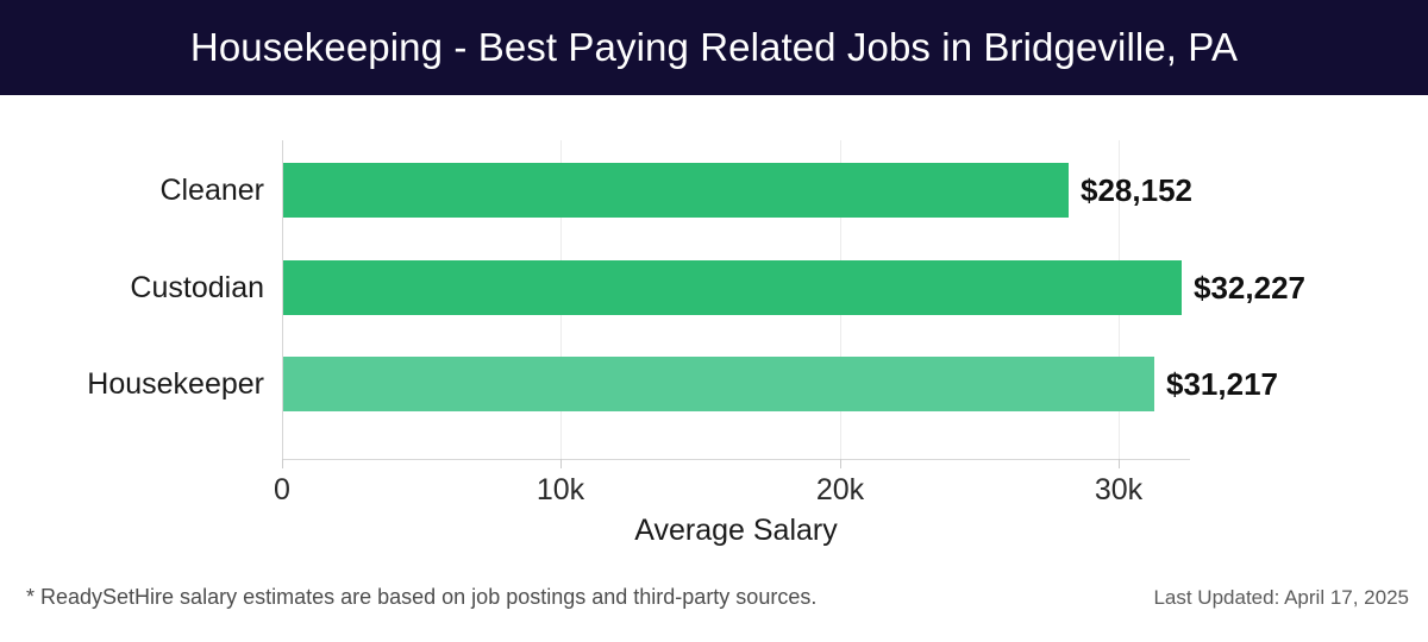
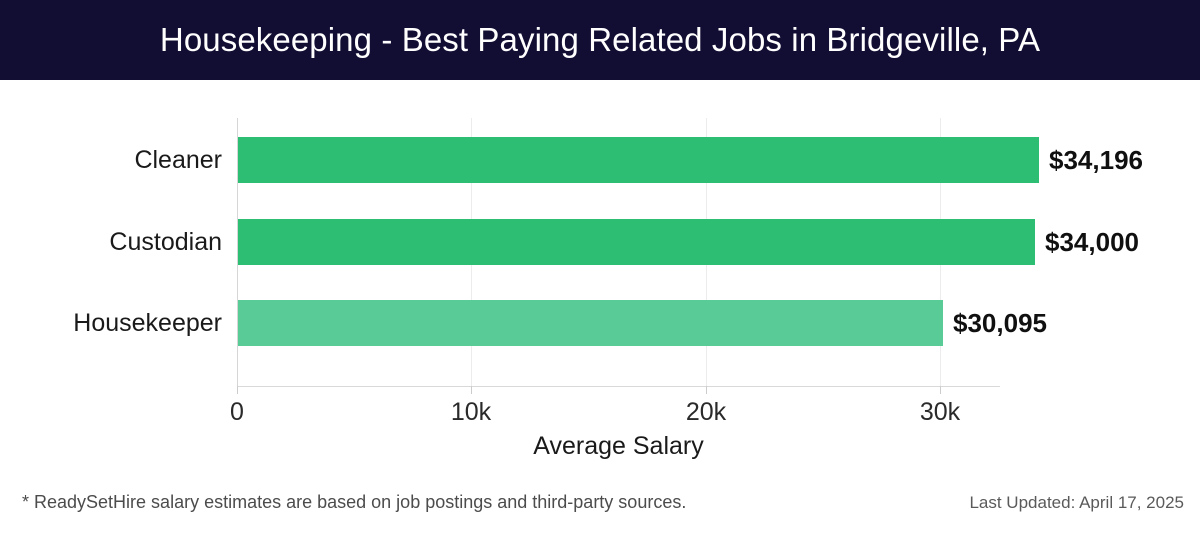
Cleaner: $28,152 -> $34,196
Custodian: $32,227 -> $34,000
Housekeeper: $31,217 -> $30,095
